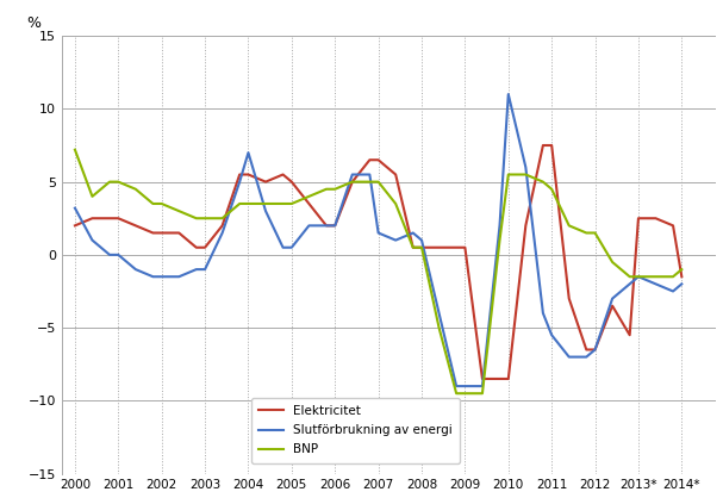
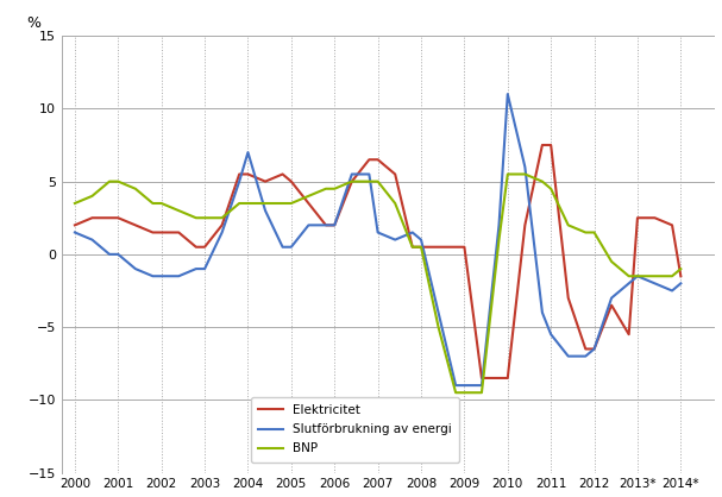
Slutförbrukning av energi/2000: 3.2 -> 1.5
BNP/2000: 7.2 -> 3.5
